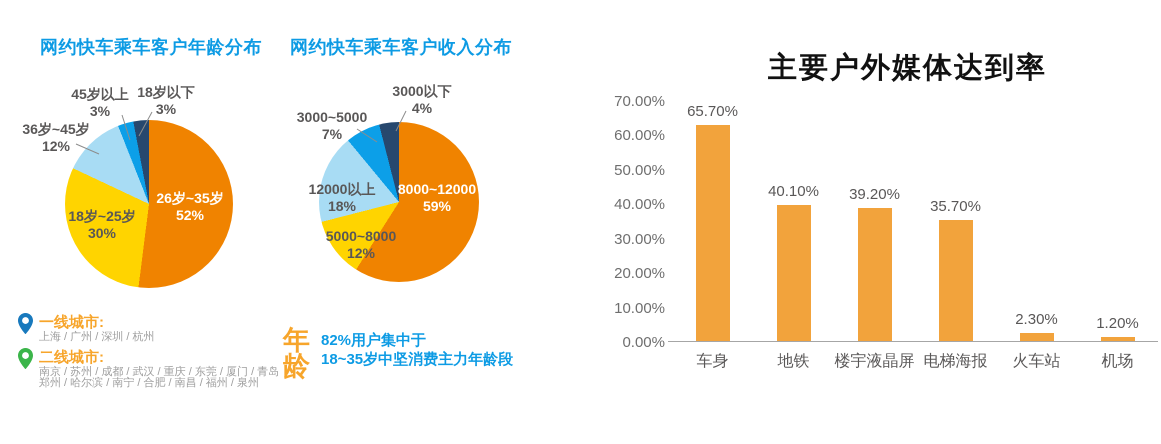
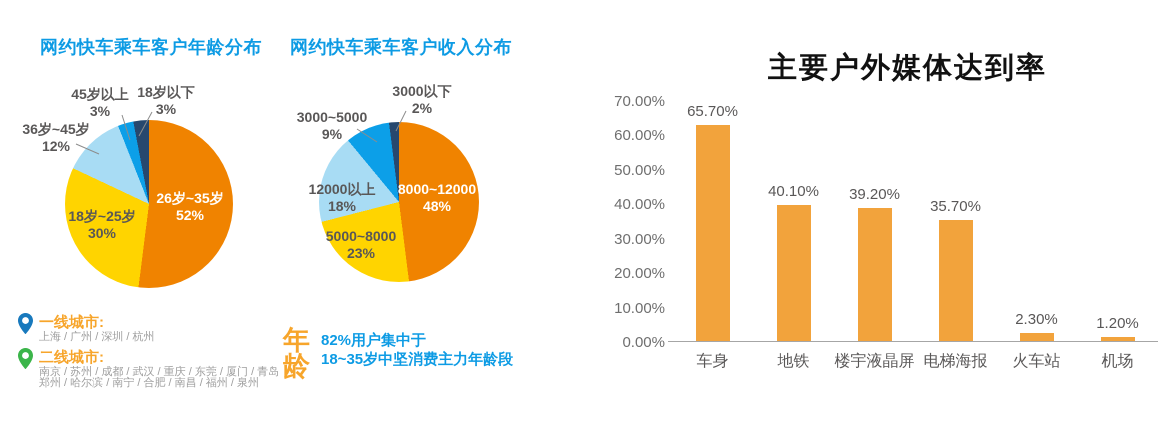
网约快车乘车客户收入分布/8000~12000: 59% -> 48%
网约快车乘车客户收入分布/5000~8000: 12% -> 23%
网约快车乘车客户收入分布/3000~5000: 7% -> 9%
网约快车乘车客户收入分布/3000以下: 4% -> 2%
